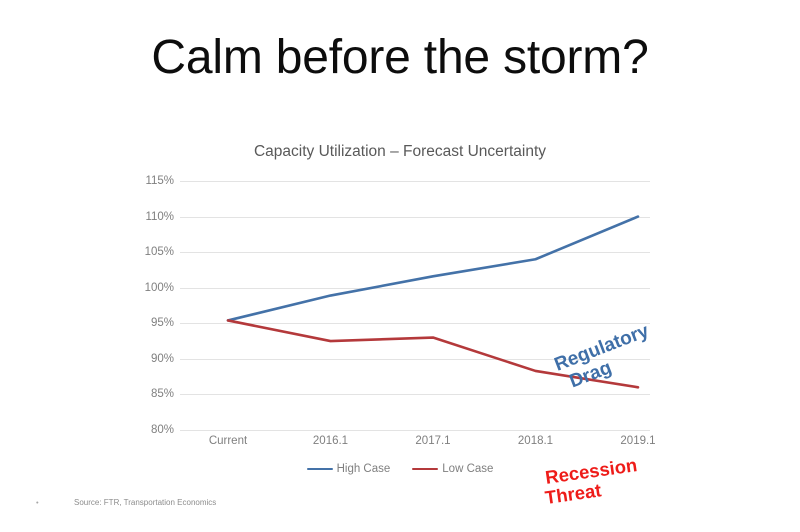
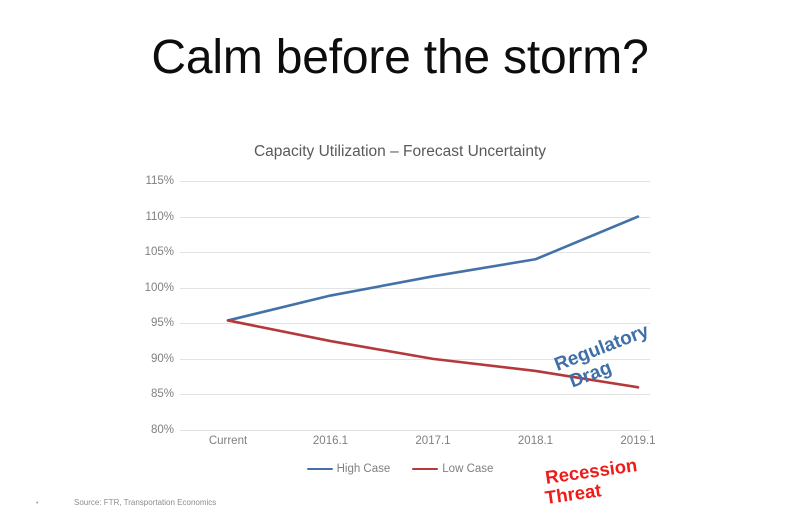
Low Case/2017.1: 93% -> 90%
